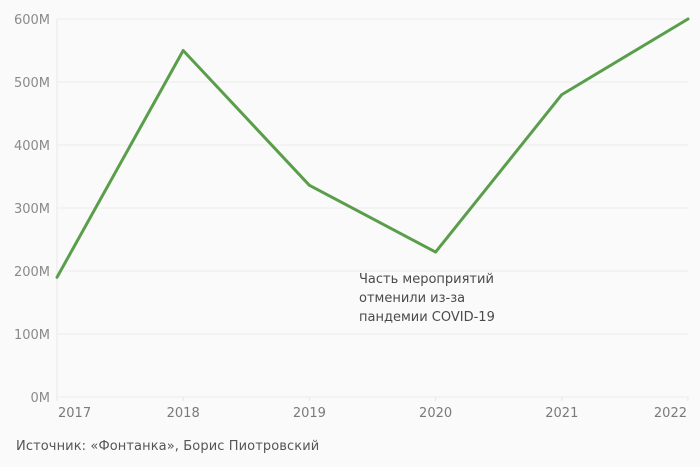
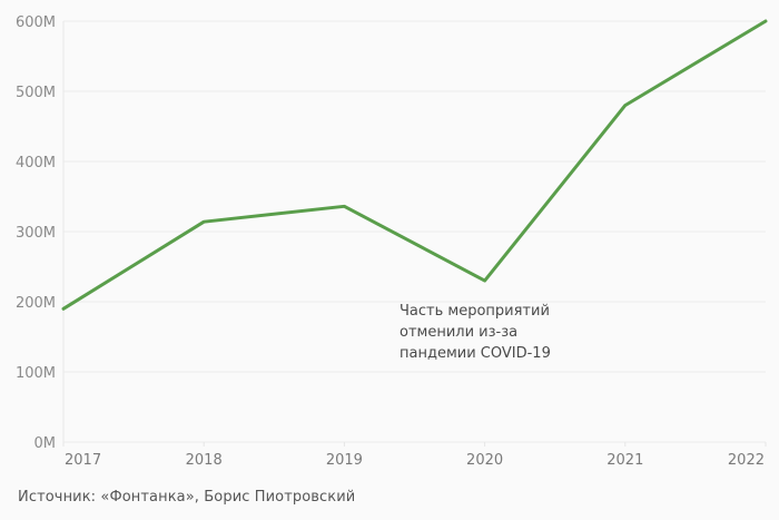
2018: 550M -> 310M
